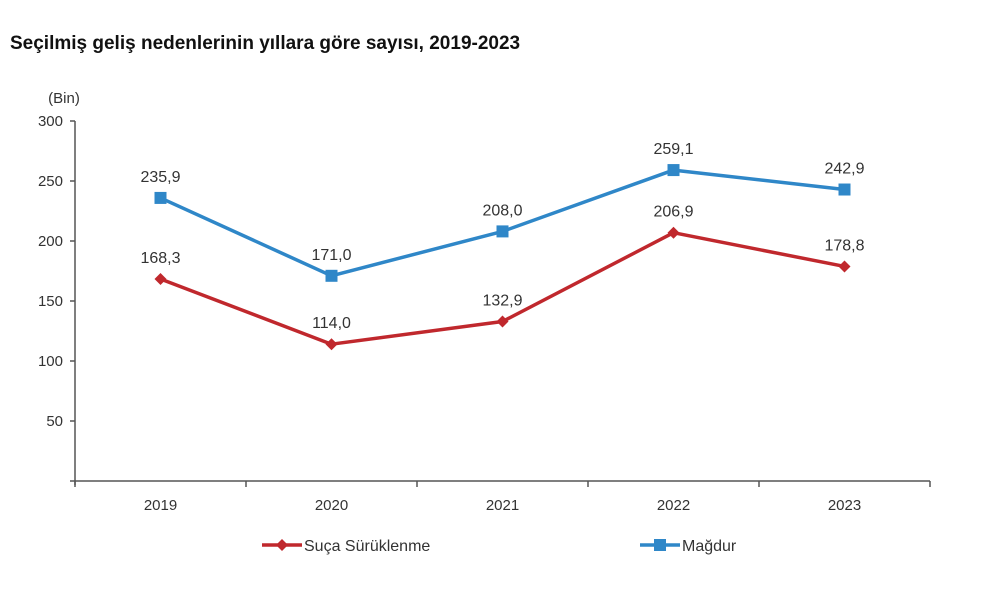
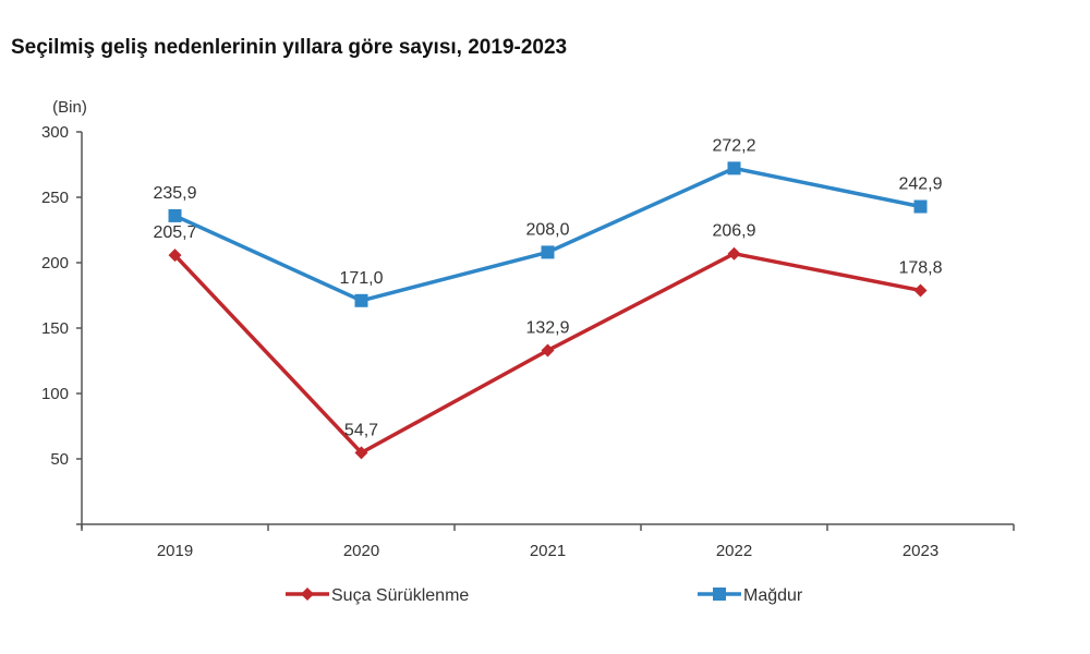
Suça Sürüklenme/2019: 168,3 -> 205,7
Suça Sürüklenme/2020: 114,0 -> 54,7
Mağdur/2022: 259,1 -> 272,2
